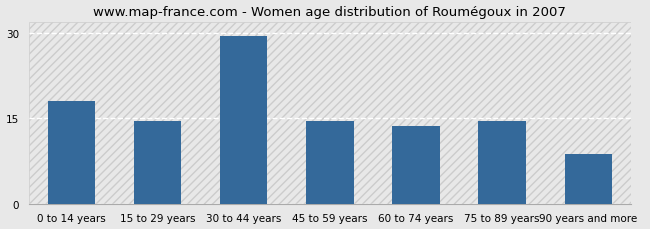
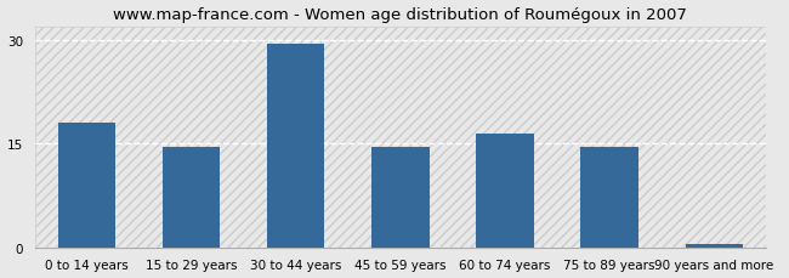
60 to 74 years: 13.6 -> 16.5
90 years and more: 8.8 -> 0.5
